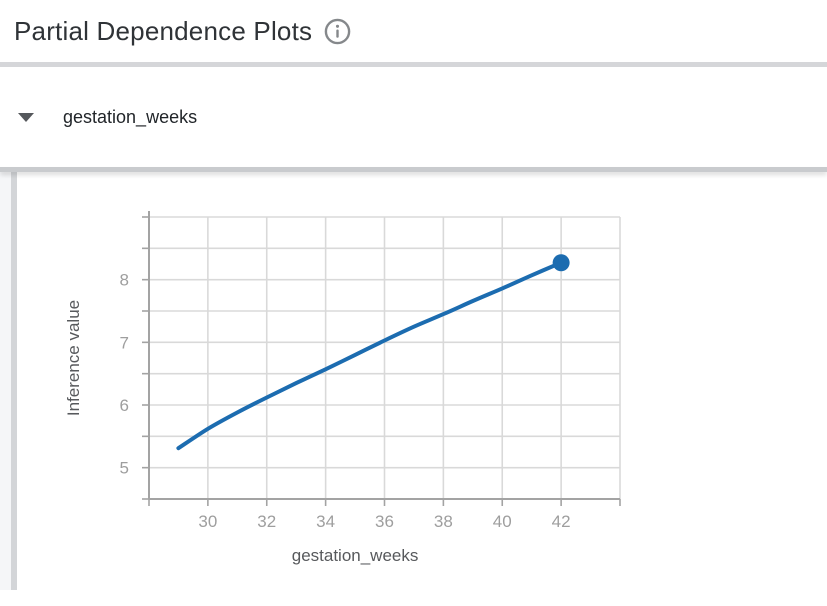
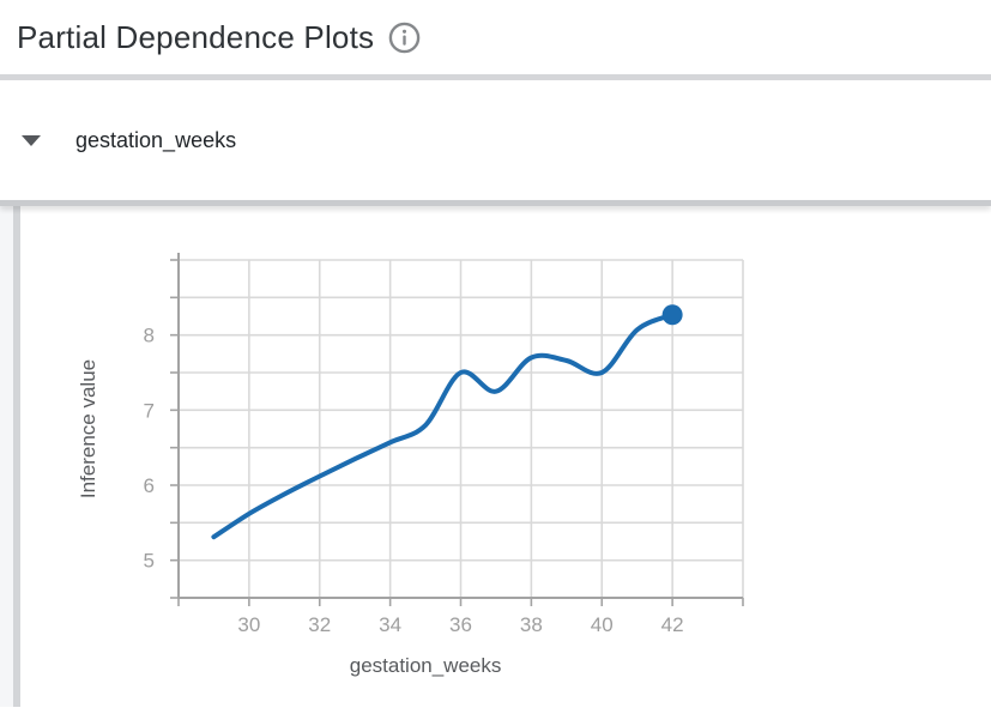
36: 7.0 -> 7.5
38: 7.5 -> 7.7
40: 7.9 -> 7.5
